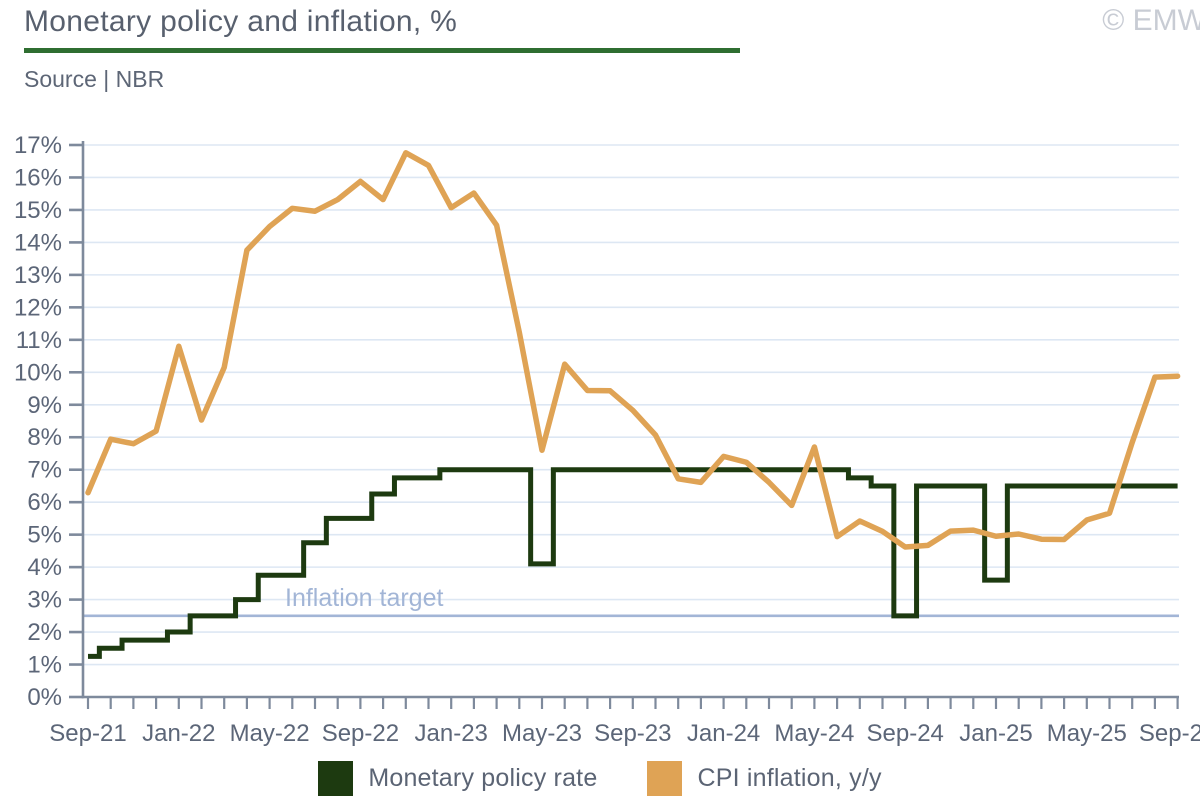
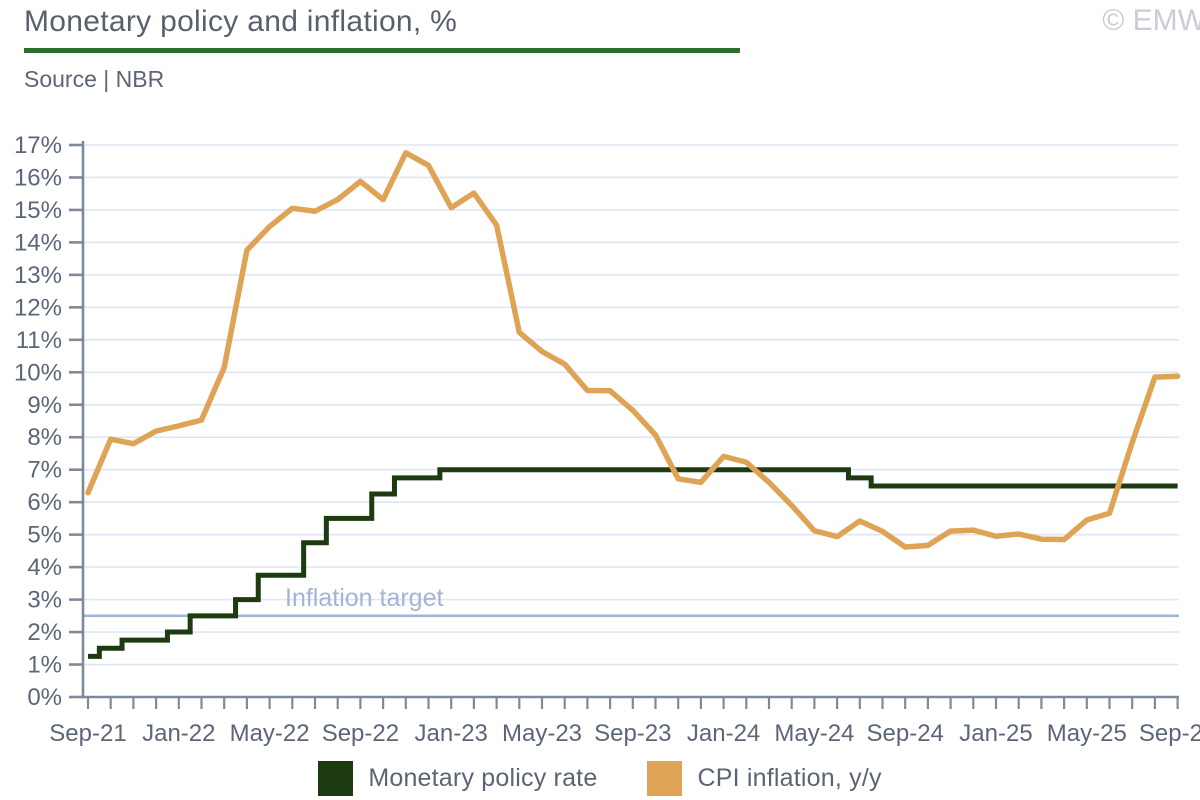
CPI inflation, y/y/Jan-22: 10.8% -> 8.3%
Monetary policy rate/May-23: 4.1% -> 7.0%
CPI inflation, y/y/May-23: 7.6% -> 10.6%
CPI inflation, y/y/May-24: 7.7% -> 5.1%
Monetary policy rate/Sep-24: 2.5% -> 6.5%
Monetary policy rate/Jan-25: 3.6% -> 6.5%
